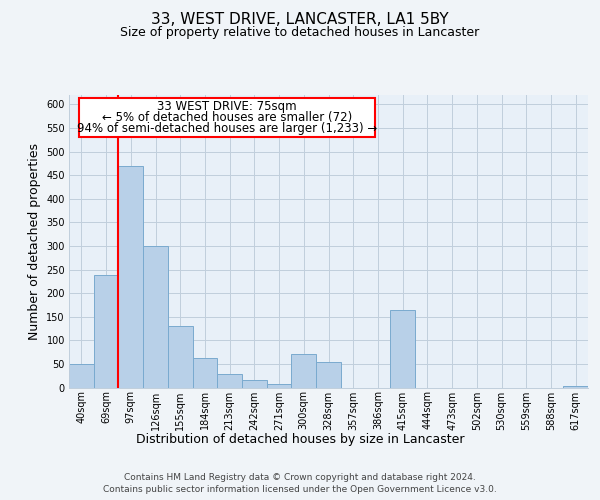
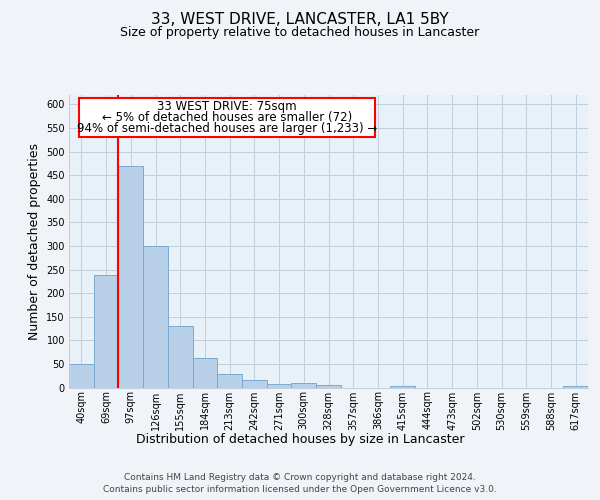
300sqm: 70 -> 10
328sqm: 55 -> 6
415sqm: 165 -> 3
